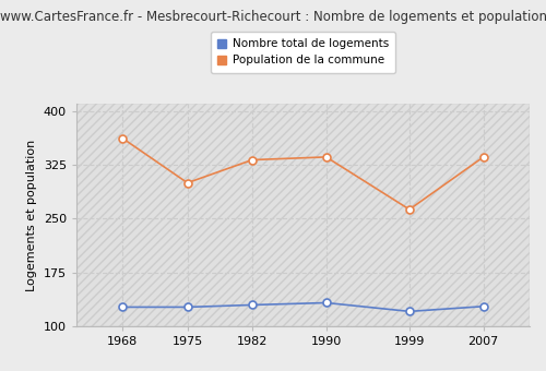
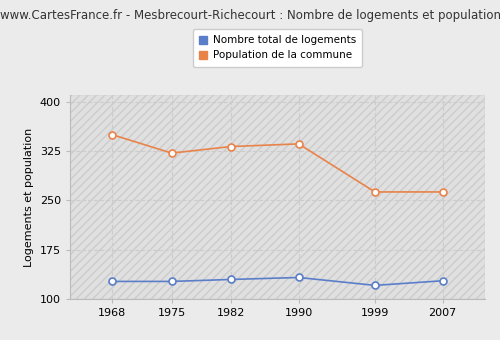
Population de la commune/1968: 362 -> 350
Population de la commune/1975: 300 -> 322
Population de la commune/2007: 336 -> 263
